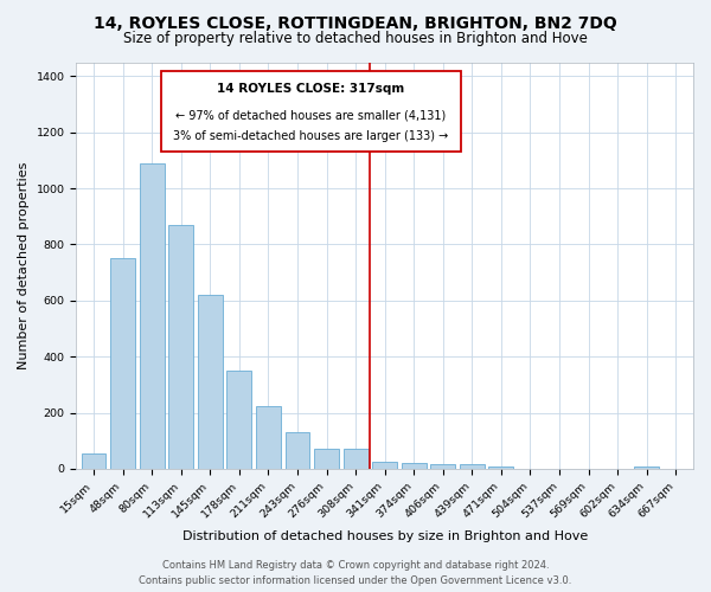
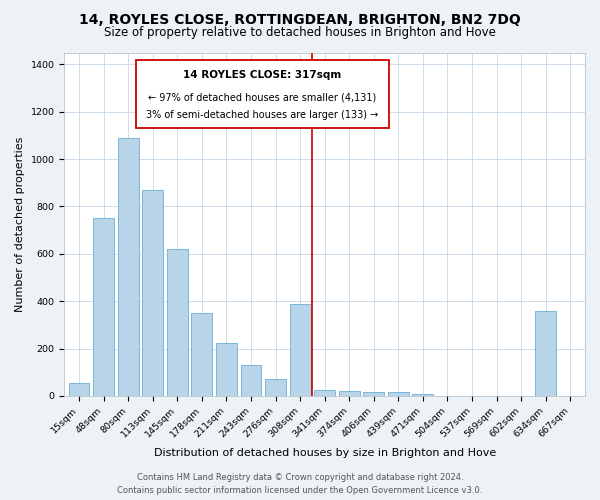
308sqm: 70 -> 390
634sqm: 10 -> 360
